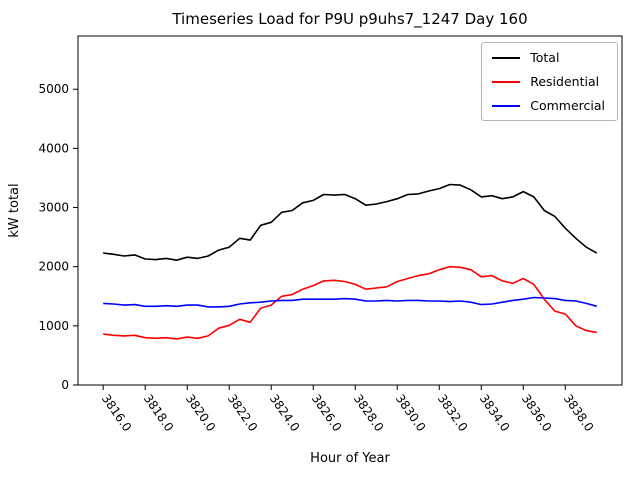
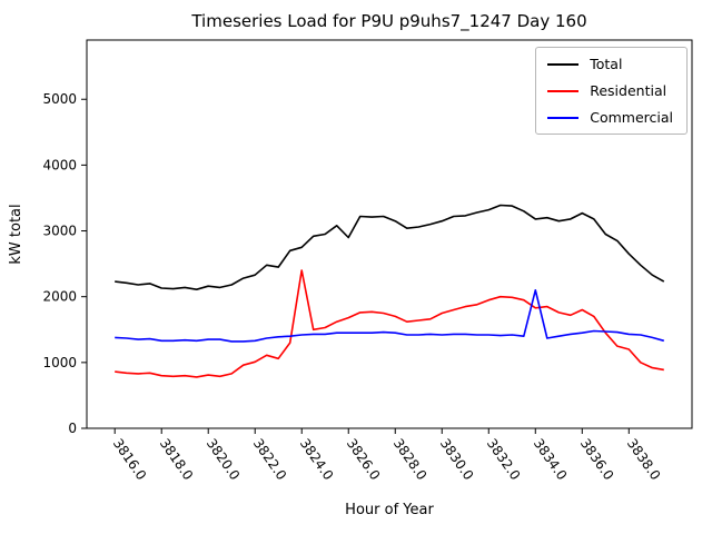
Residential/3824.0: 1400 -> 2400
Total/3826.0: 3100 -> 2900
Commercial/3834.0: 1400 -> 2100
